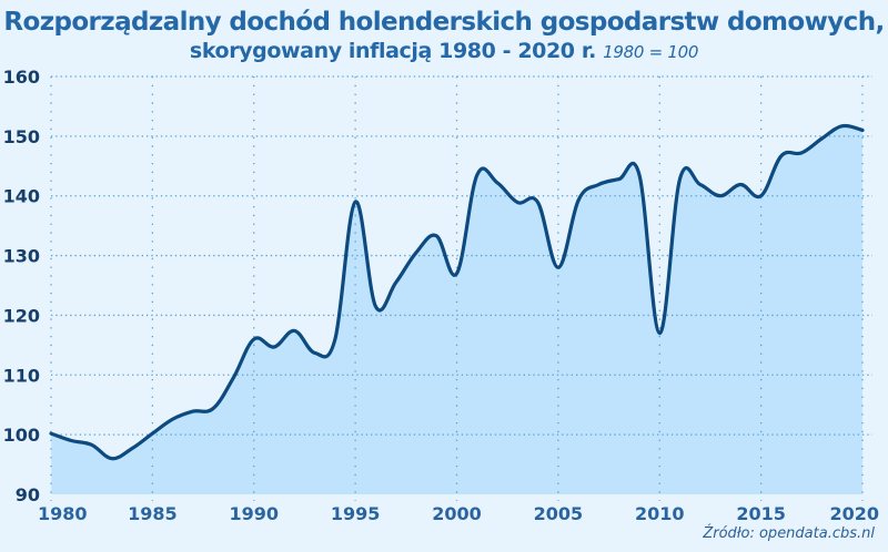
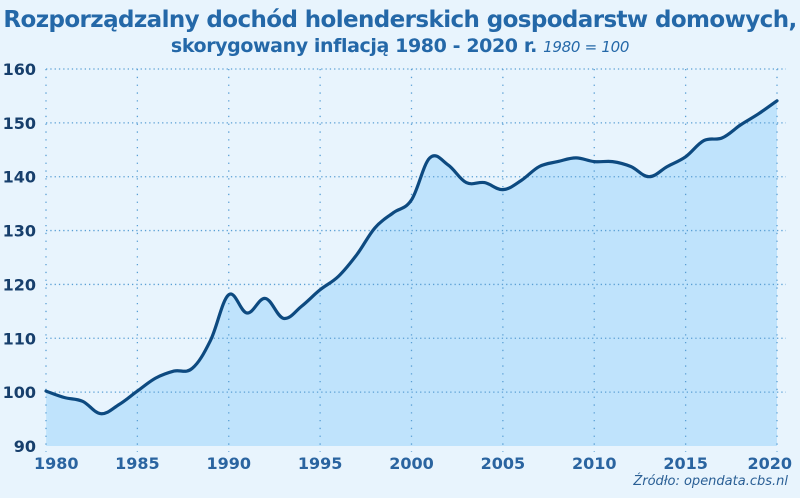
1990: 116 -> 118
1995: 139 -> 119
2000: 127 -> 136
2005: 128 -> 138
2010: 117 -> 143
2015: 140 -> 144
2020: 151 -> 154
